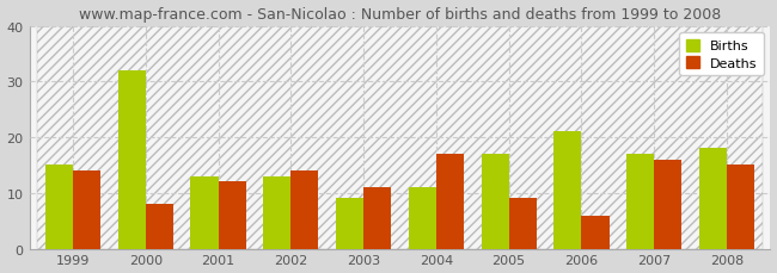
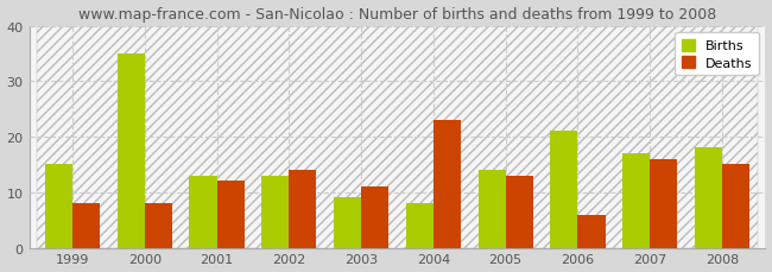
Deaths/1999: 14 -> 8
Births/2000: 32 -> 35
Births/2004: 11 -> 8
Deaths/2004: 17 -> 23
Births/2005: 17 -> 14
Deaths/2005: 9 -> 13
